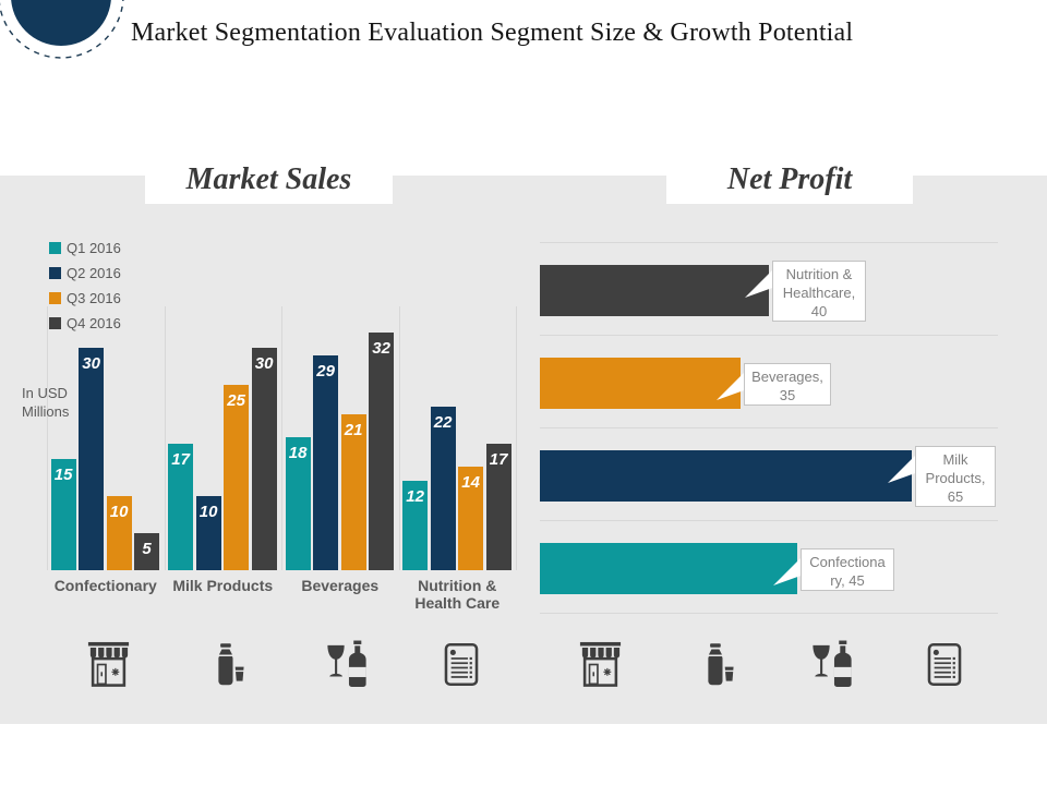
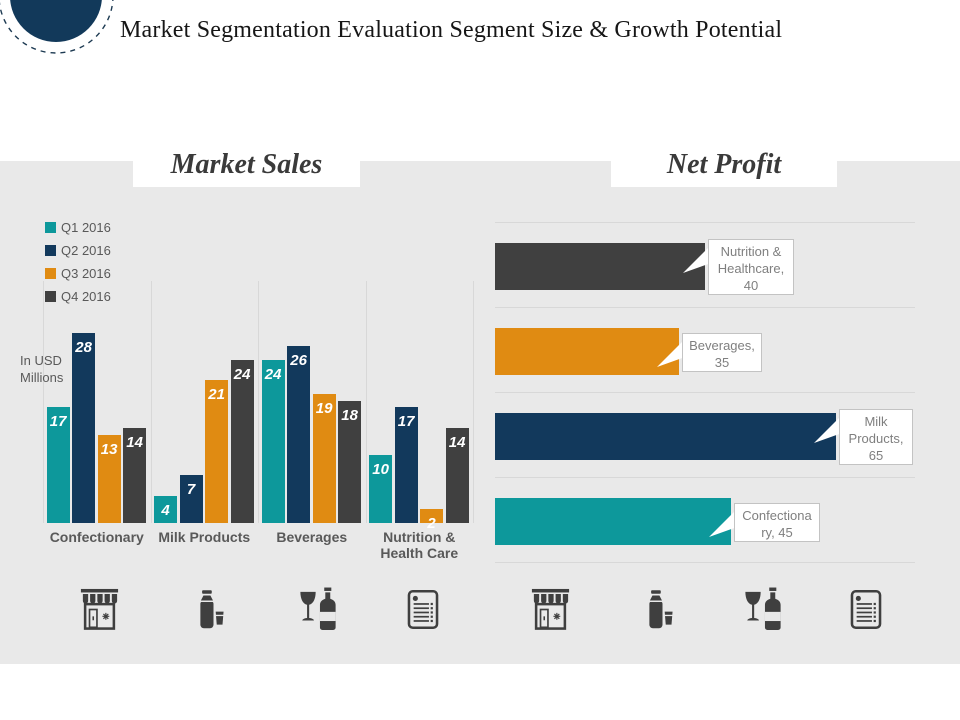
Market Sales/Q1 2016/Confectionary: 15 -> 17
Market Sales/Q2 2016/Confectionary: 30 -> 28
Market Sales/Q3 2016/Confectionary: 10 -> 13
Market Sales/Q4 2016/Confectionary: 5 -> 14
Market Sales/Q1 2016/Milk Products: 17 -> 4
Market Sales/Q2 2016/Milk Products: 10 -> 7
Market Sales/Q3 2016/Milk Products: 25 -> 21
Market Sales/Q4 2016/Milk Products: 30 -> 24
Market Sales/Q1 2016/Beverages: 18 -> 24
Market Sales/Q2 2016/Beverages: 29 -> 26
Market Sales/Q3 2016/Beverages: 21 -> 19
Market Sales/Q4 2016/Beverages: 32 -> 18
Market Sales/Q1 2016/Nutrition & Health Care: 12 -> 10
Market Sales/Q2 2016/Nutrition & Health Care: 22 -> 17
Market Sales/Q3 2016/Nutrition & Health Care: 14 -> 2
Market Sales/Q4 2016/Nutrition & Health Care: 17 -> 14
